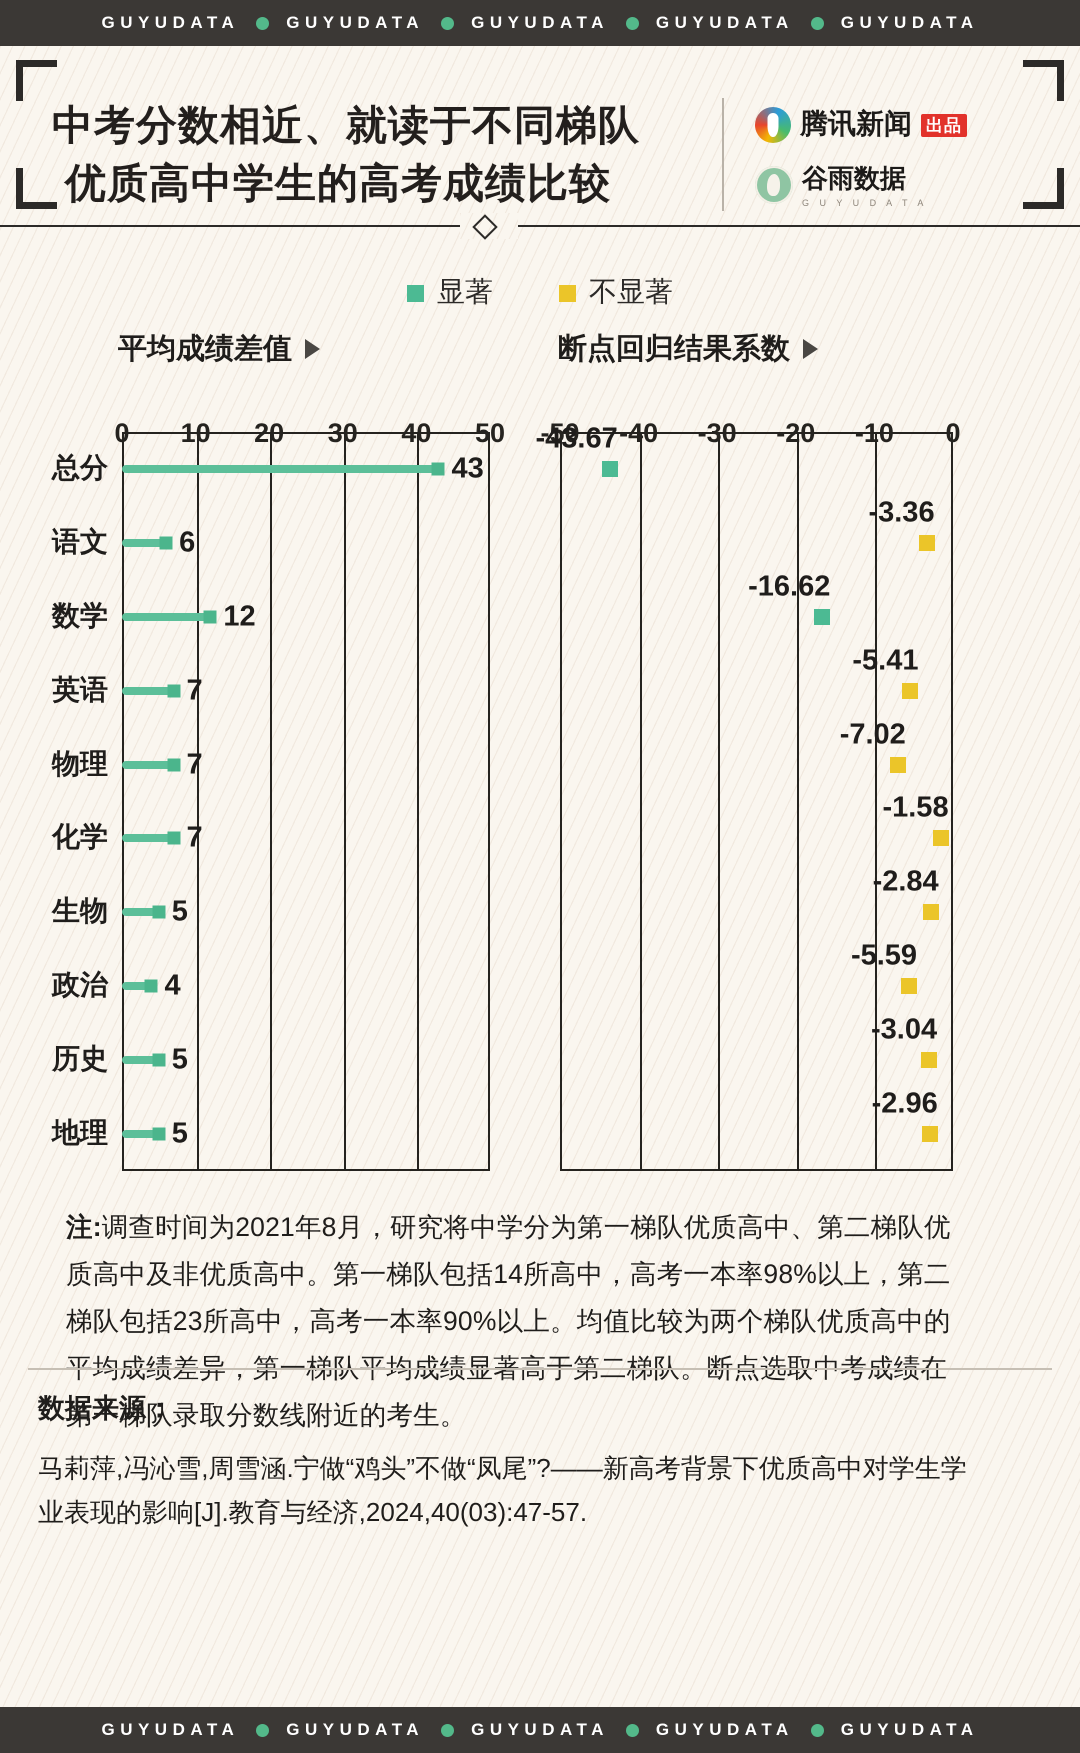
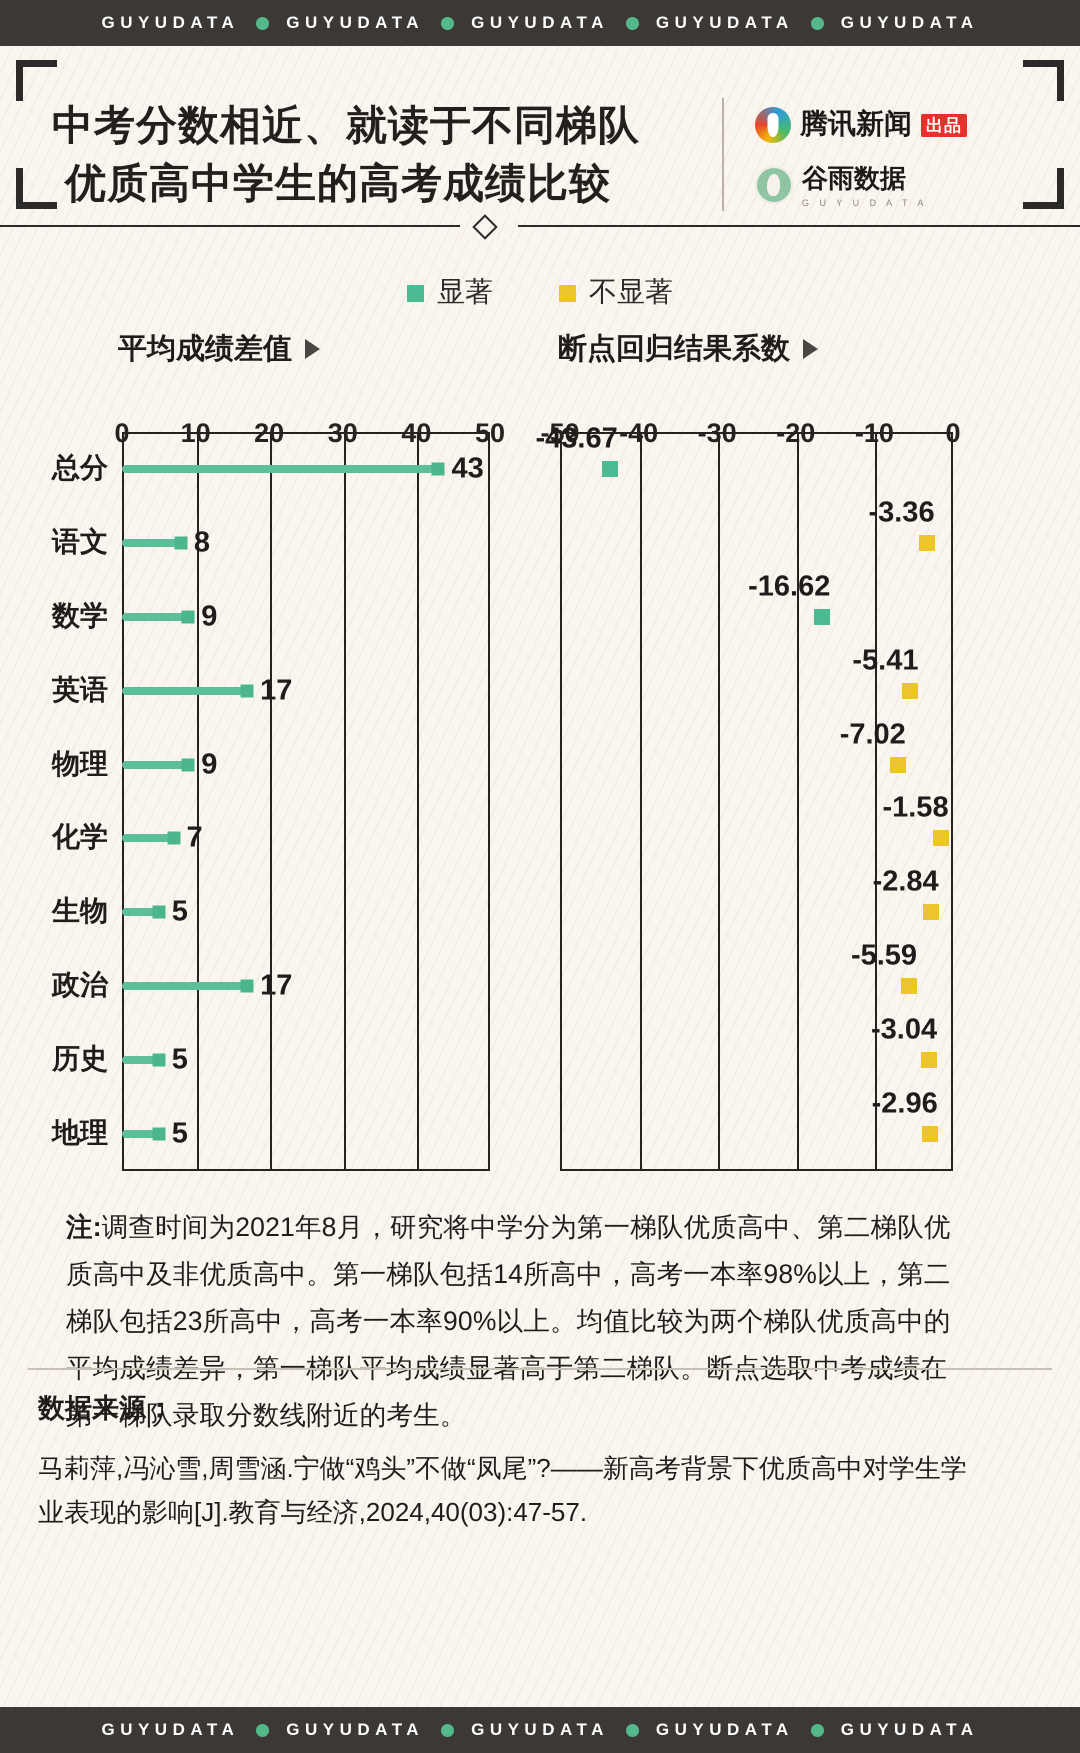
平均成绩差值/语文: 6 -> 8
平均成绩差值/数学: 12 -> 9
平均成绩差值/英语: 7 -> 17
平均成绩差值/物理: 7 -> 9
平均成绩差值/政治: 4 -> 17
